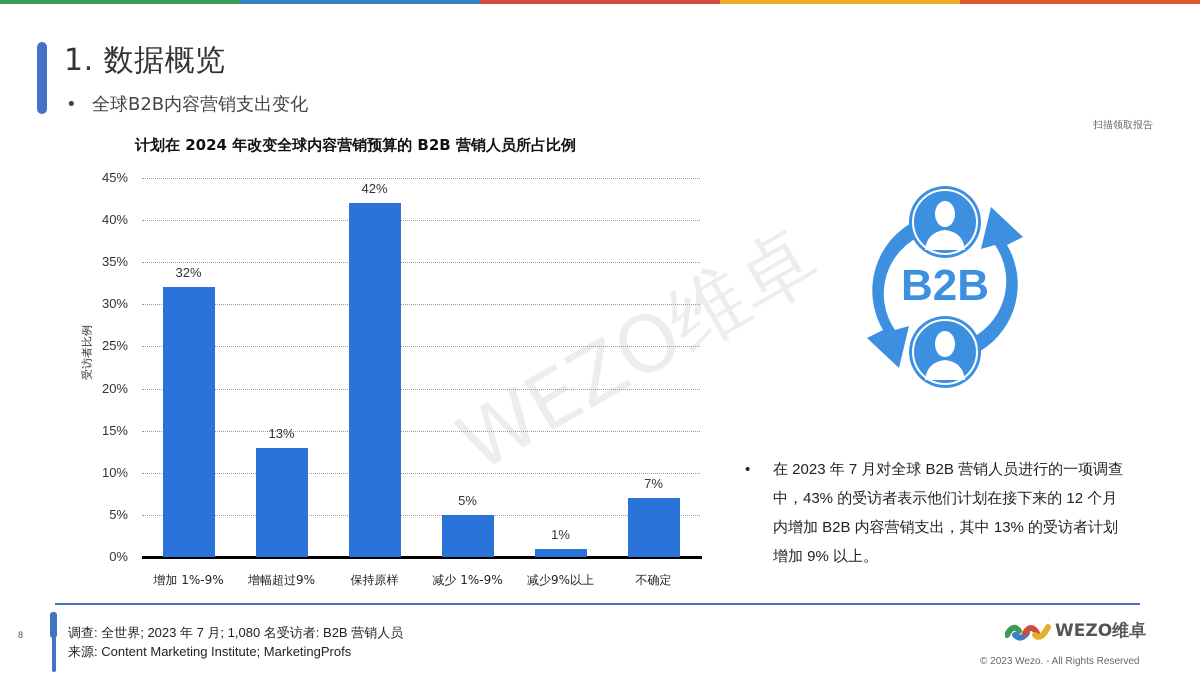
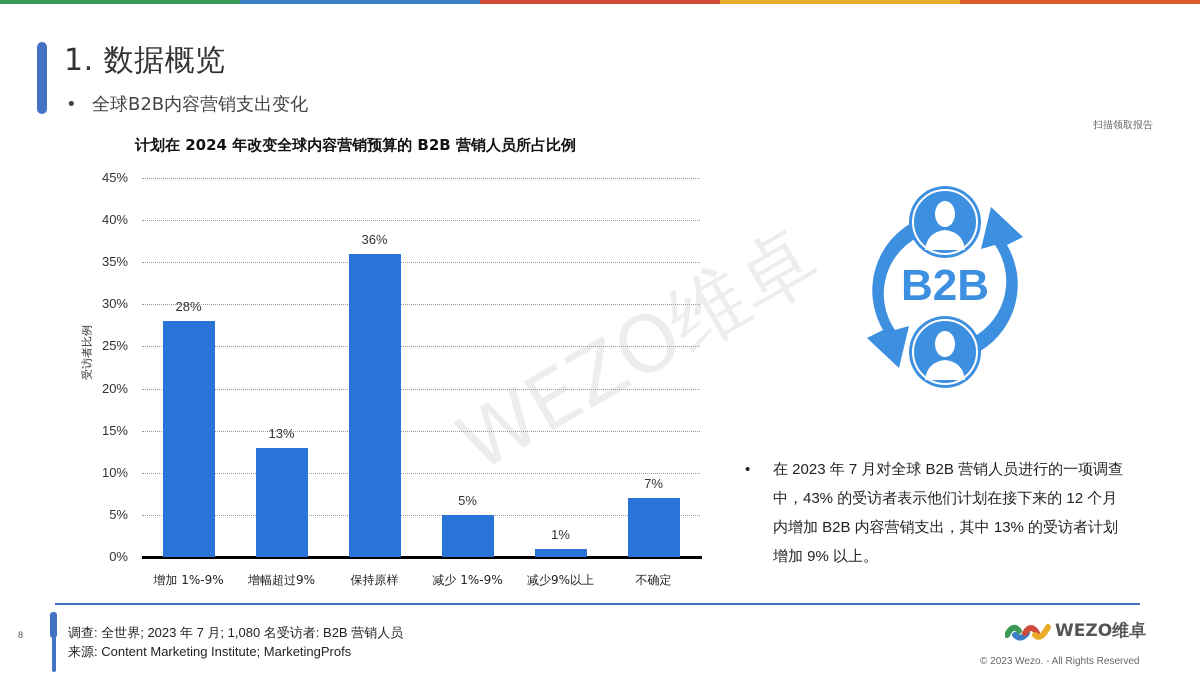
增加 1%-9%: 32% -> 28%
保持原样: 42% -> 36%
